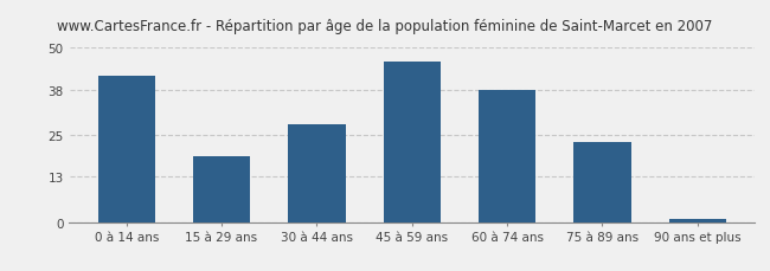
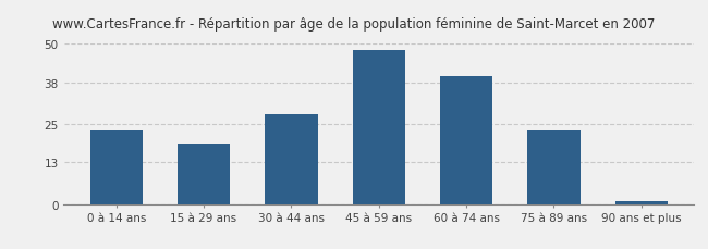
0 à 14 ans: 42 -> 23
45 à 59 ans: 46 -> 48
60 à 74 ans: 38 -> 40
